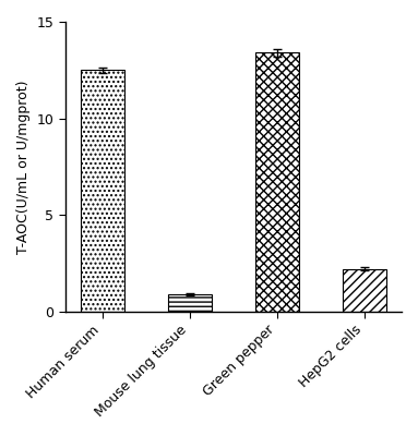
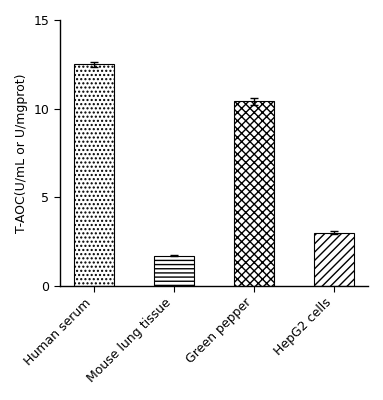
Mouse lung tissue: 0.9 -> 1.7
Green pepper: 13.4 -> 10.4
HepG2 cells: 2.2 -> 3.0
